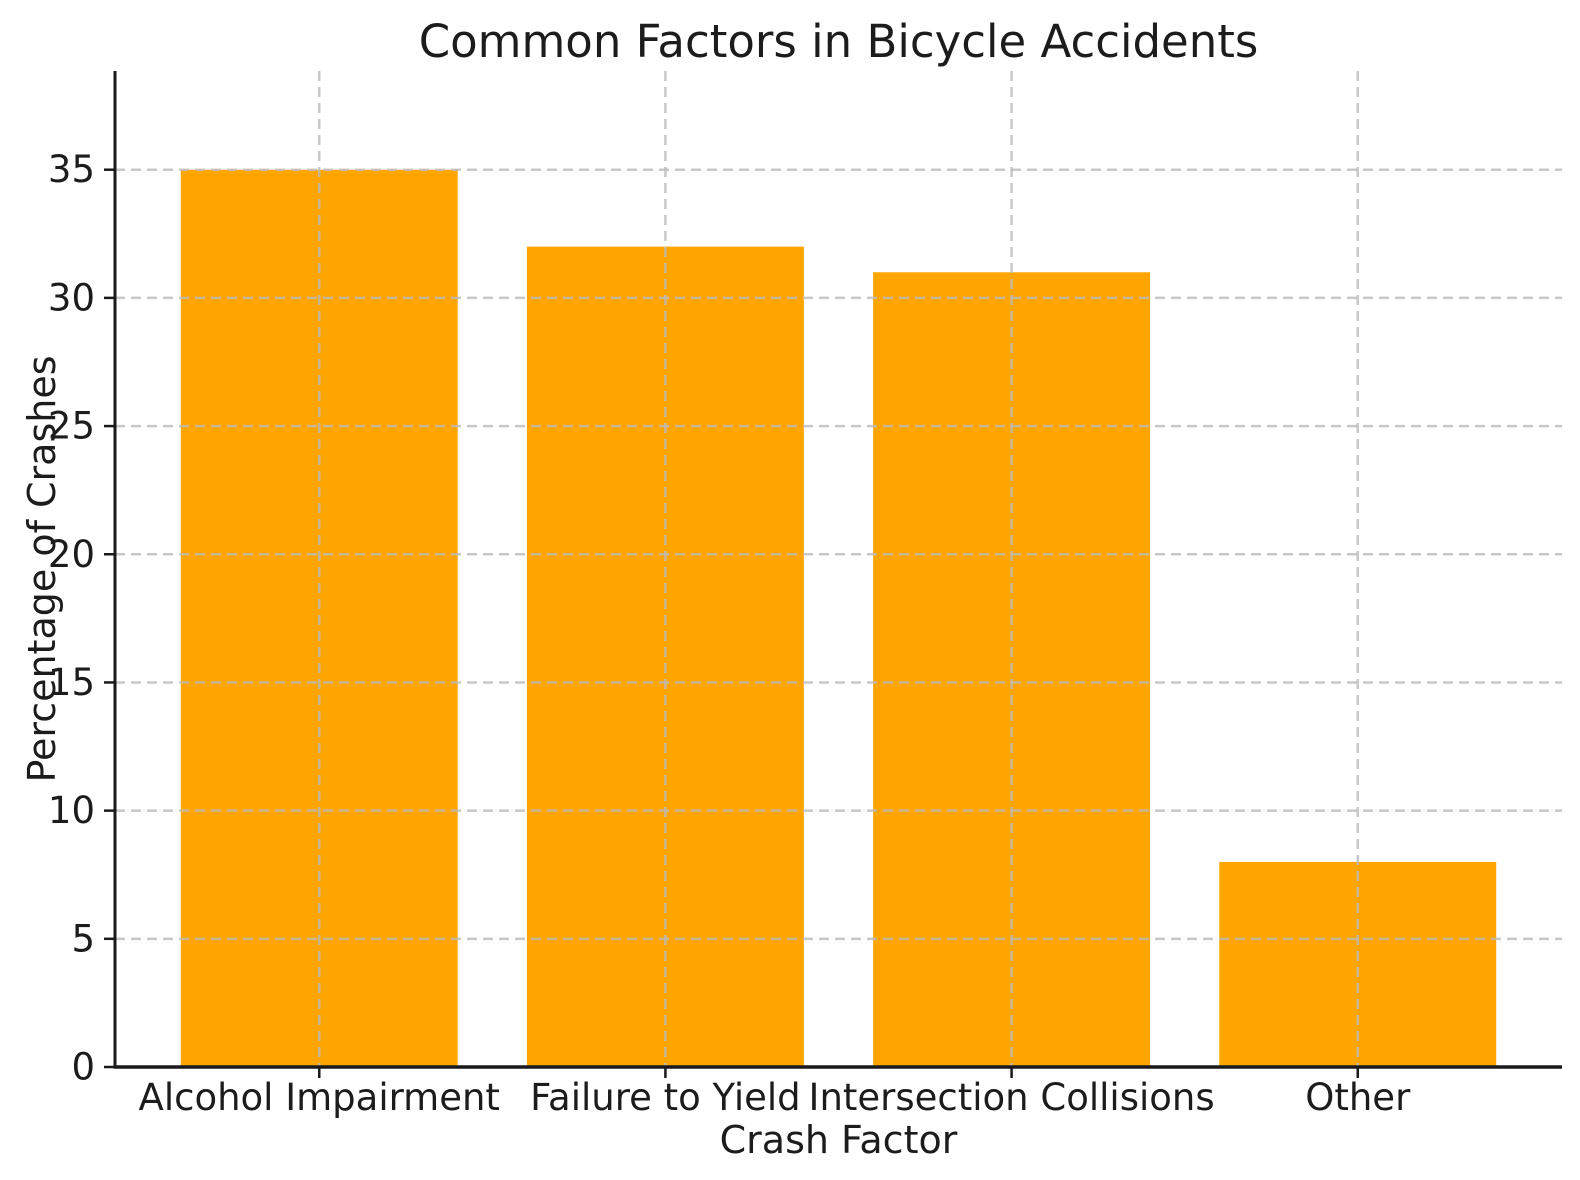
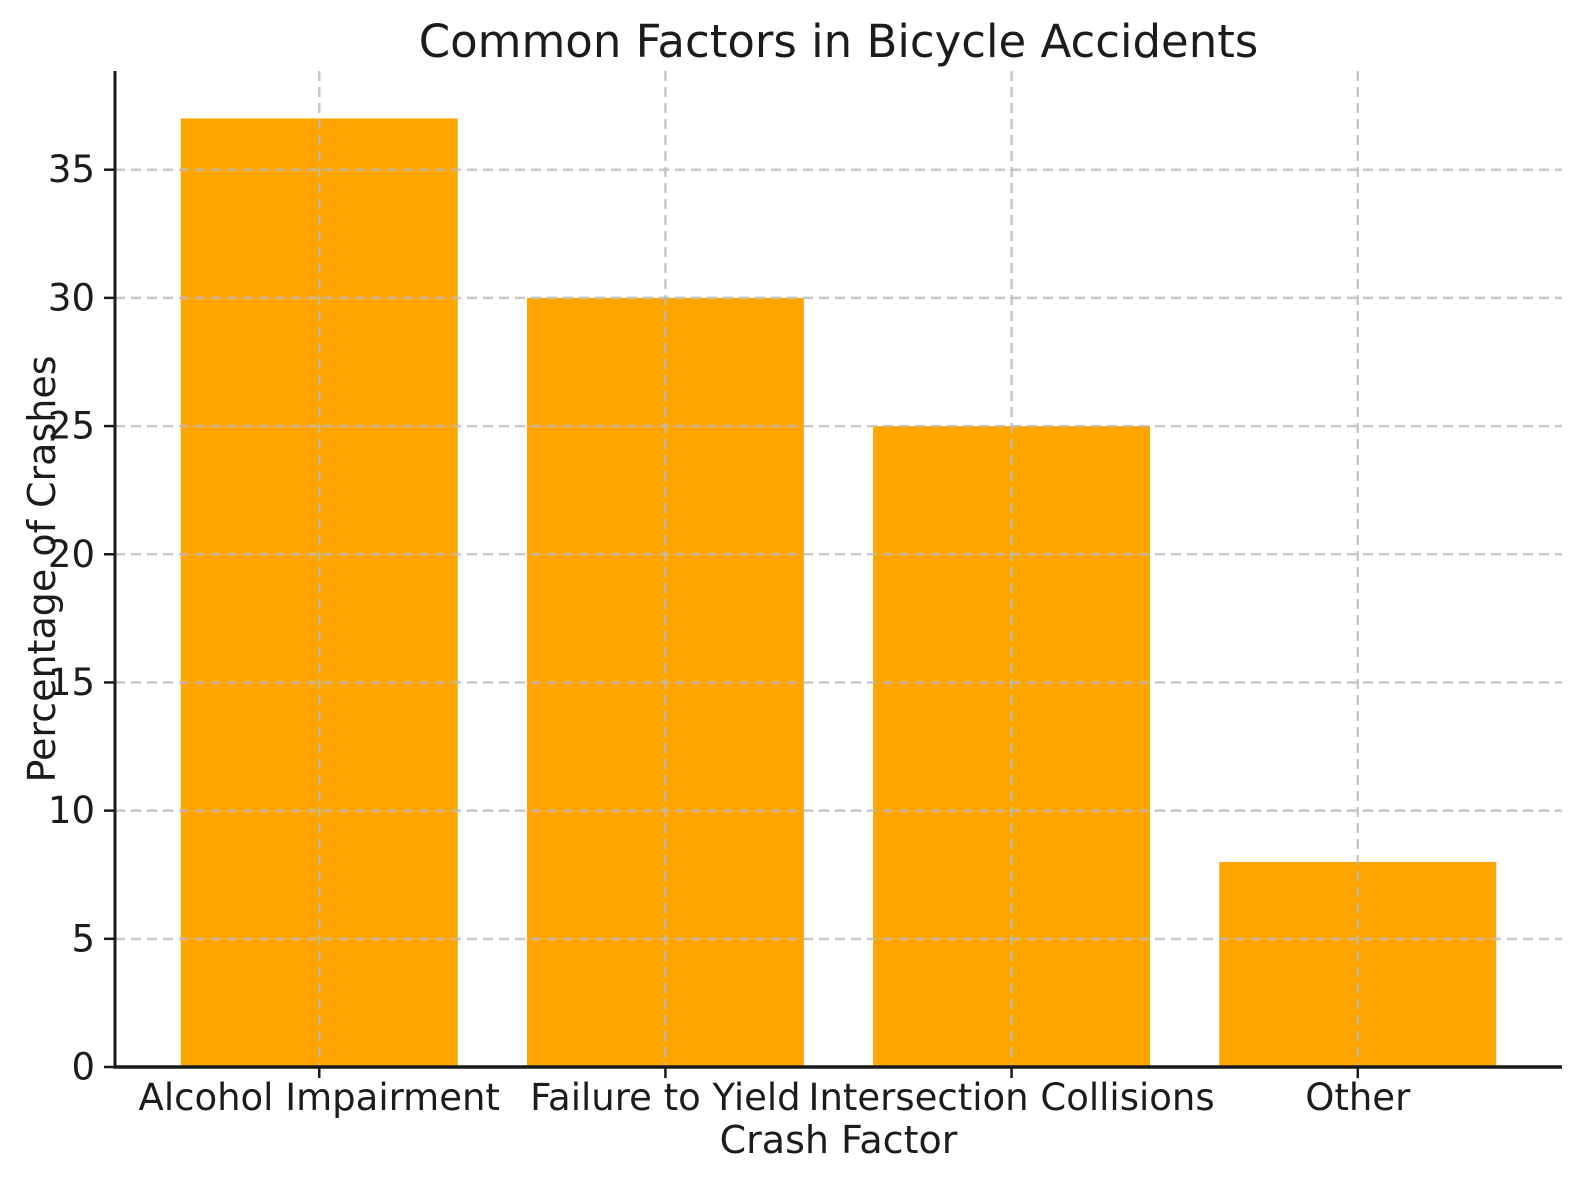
Alcohol Impairment: 35 -> 37
Failure to Yield: 32 -> 30
Intersection Collisions: 31 -> 25
